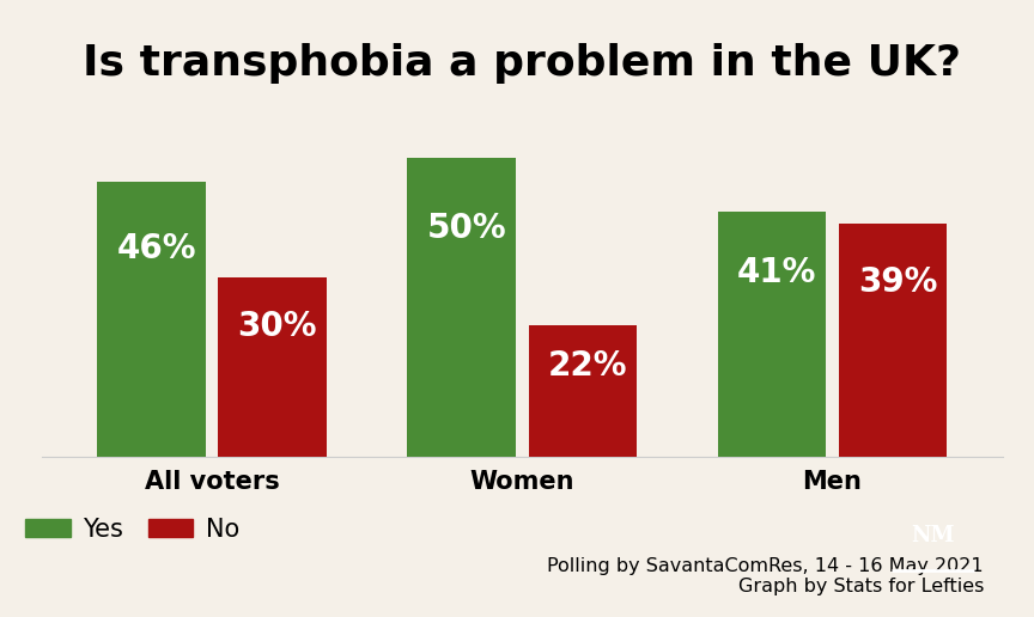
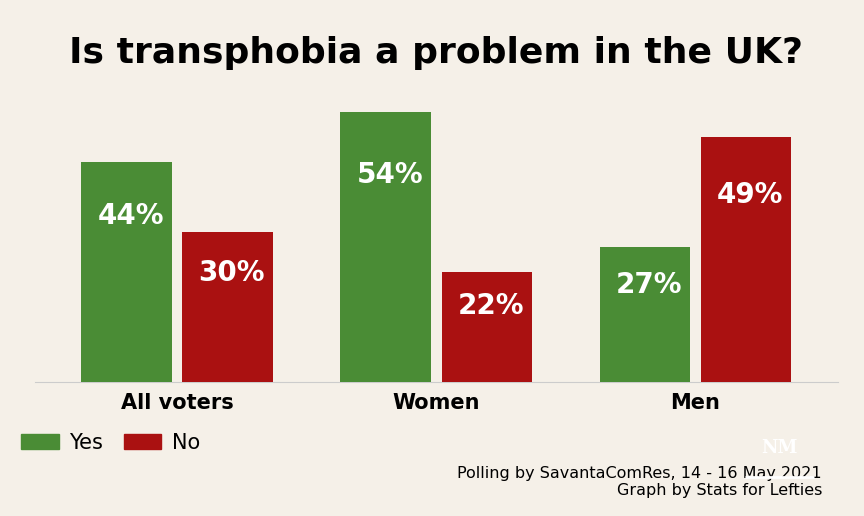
Yes/All voters: 46% -> 44%
Yes/Women: 50% -> 54%
Yes/Men: 41% -> 27%
No/Men: 39% -> 49%
